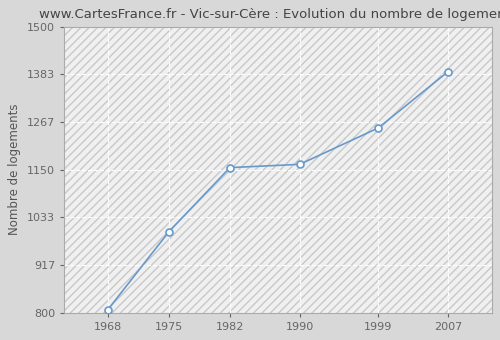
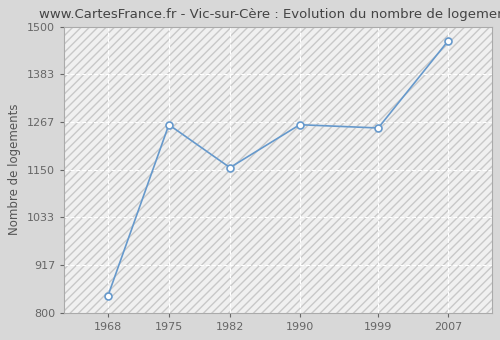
1968: 807 -> 840
1975: 998 -> 1260
1990: 1163 -> 1260
2007: 1390 -> 1465
